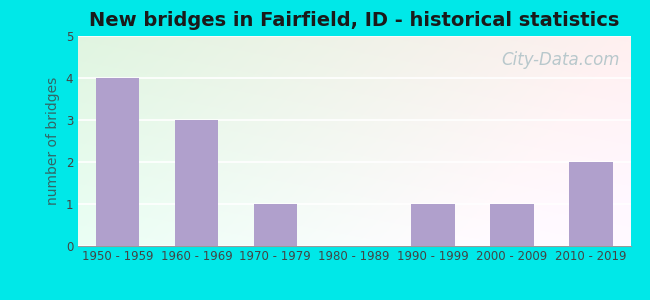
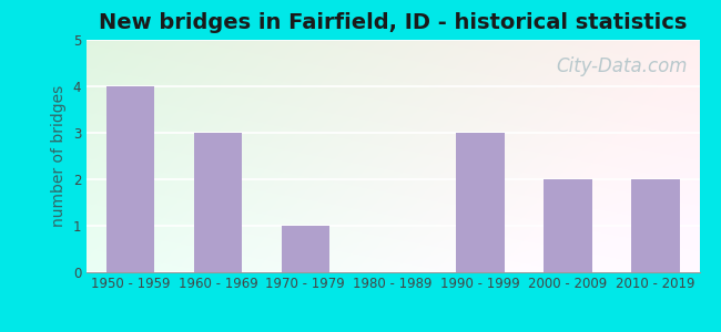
1990 - 1999: 1 -> 3
2000 - 2009: 1 -> 2
